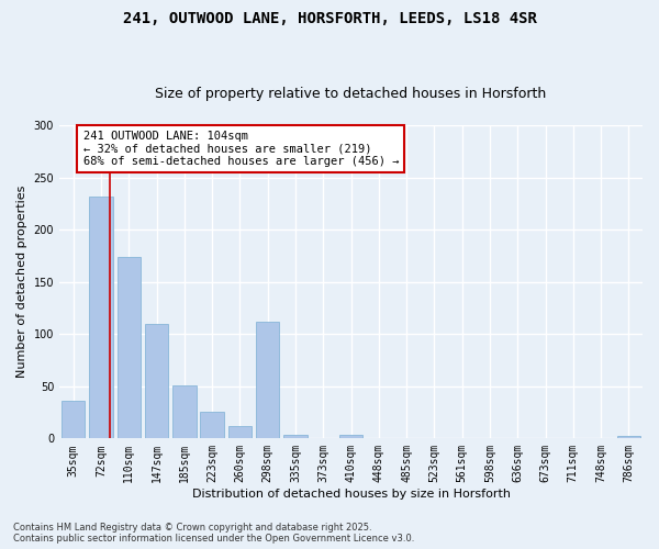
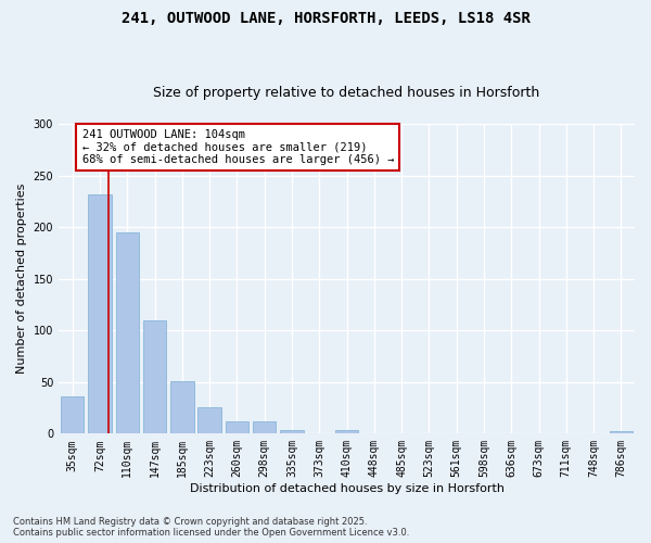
110sqm: 174 -> 195
298sqm: 112 -> 12
